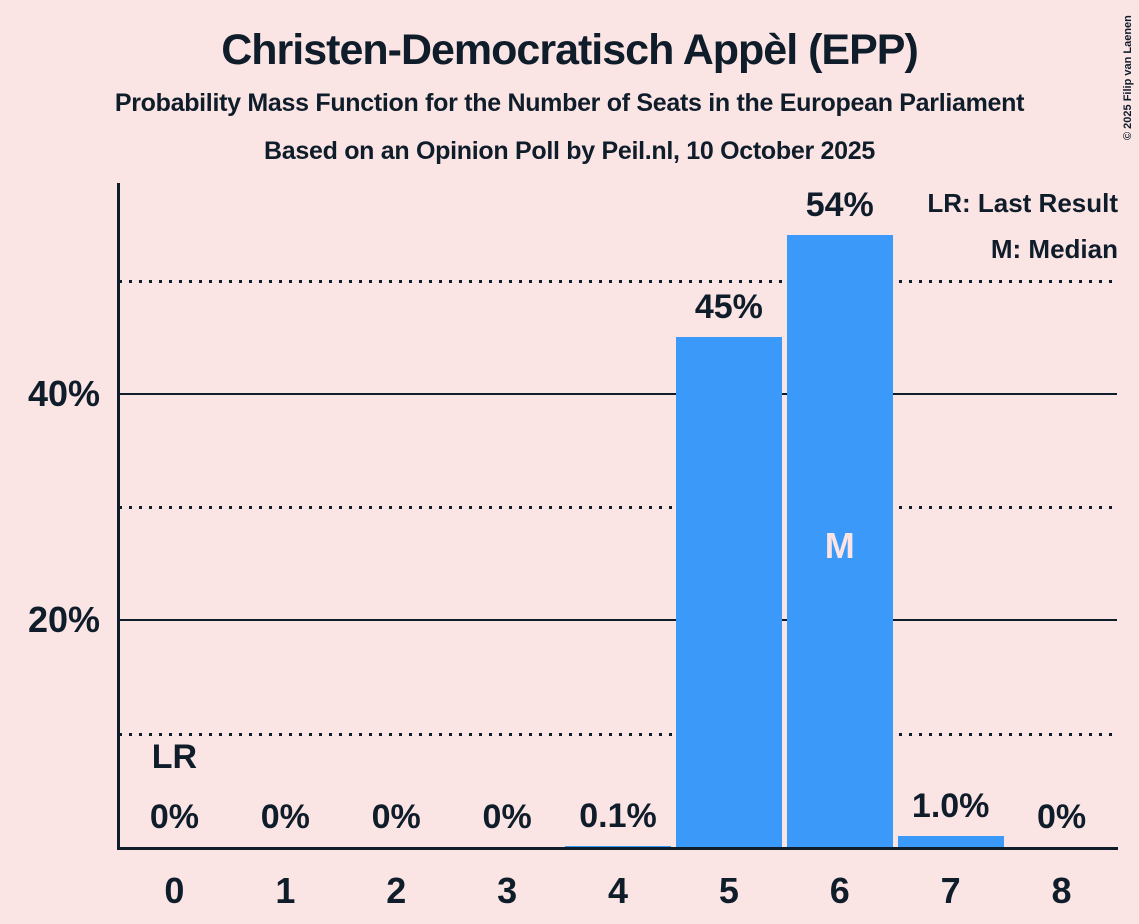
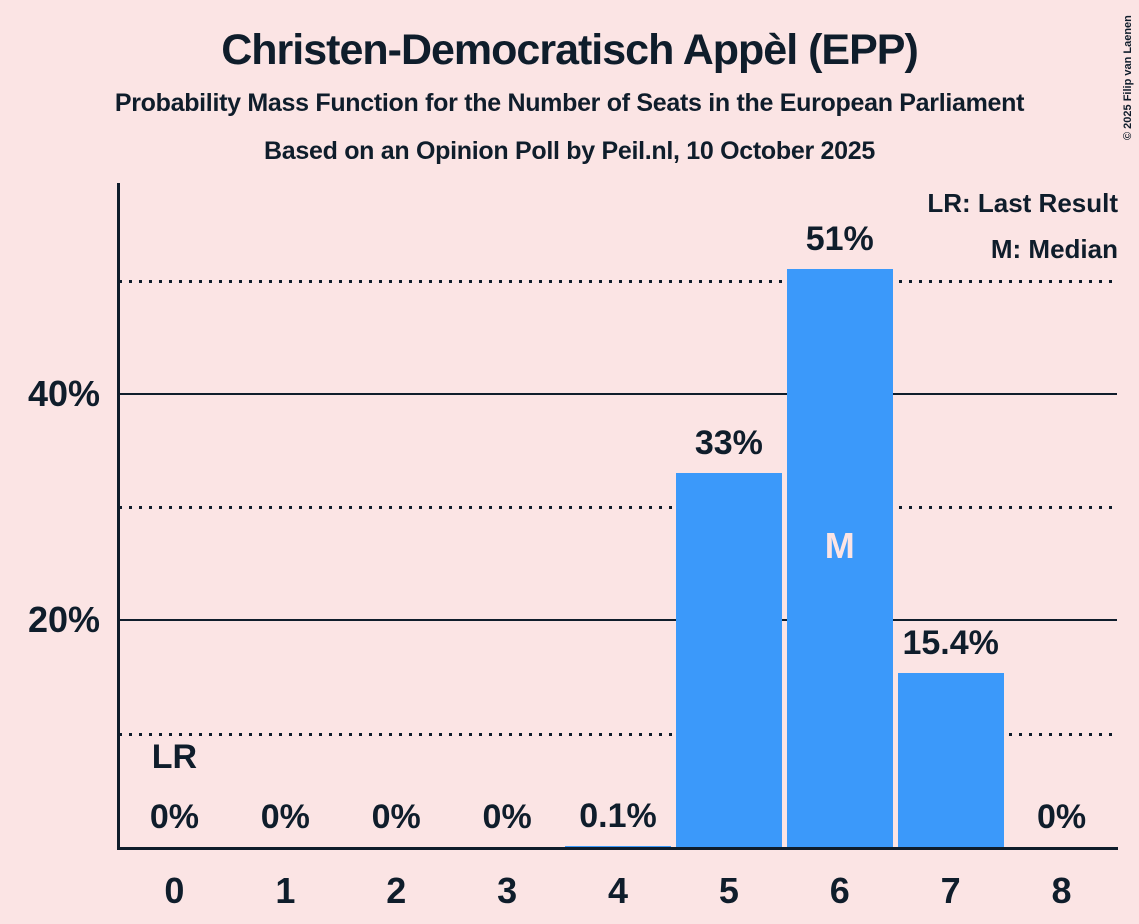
5: 45% -> 33%
6: 54% -> 51%
7: 1.0% -> 15.4%
